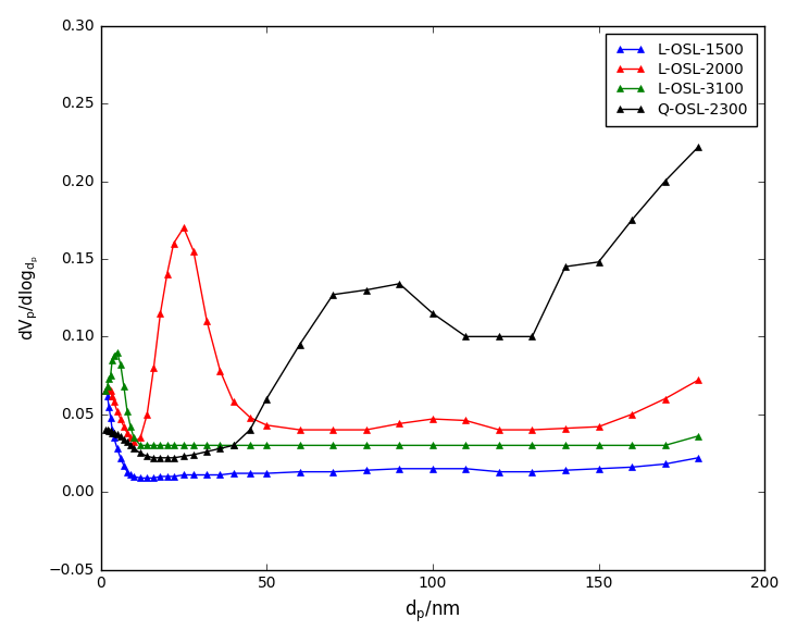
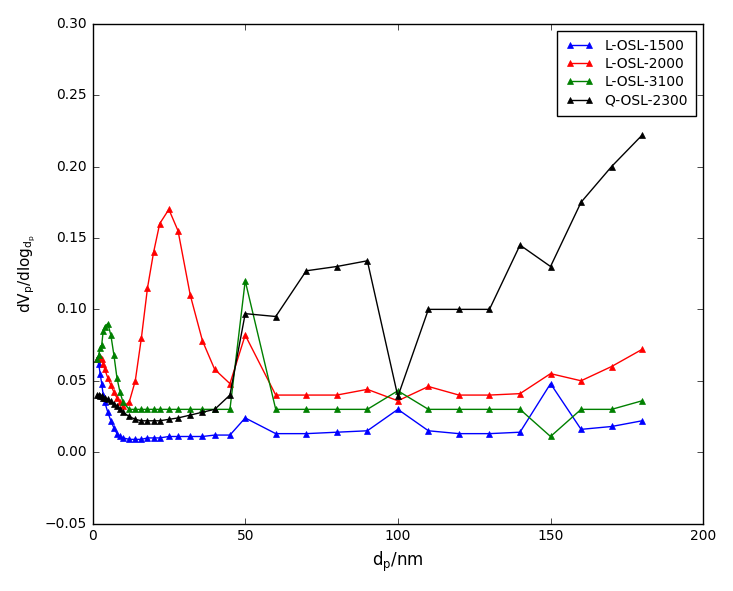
L-OSL-1500/50: 0.012 -> 0.024
L-OSL-2000/50: 0.043 -> 0.082
L-OSL-3100/50: 0.030 -> 0.120
Q-OSL-2300/50: 0.060 -> 0.097
L-OSL-1500/100: 0.015 -> 0.030
L-OSL-2000/100: 0.047 -> 0.036
L-OSL-3100/100: 0.030 -> 0.043
Q-OSL-2300/100: 0.115 -> 0.039
L-OSL-1500/150: 0.015 -> 0.048
L-OSL-2000/150: 0.042 -> 0.055
L-OSL-3100/150: 0.030 -> 0.011
Q-OSL-2300/150: 0.148 -> 0.130
